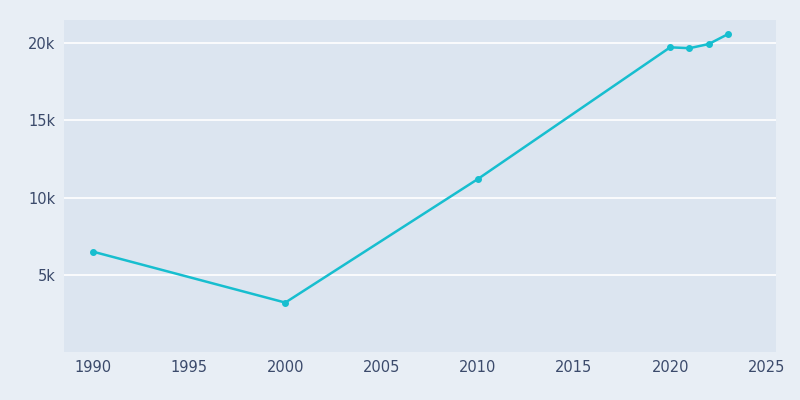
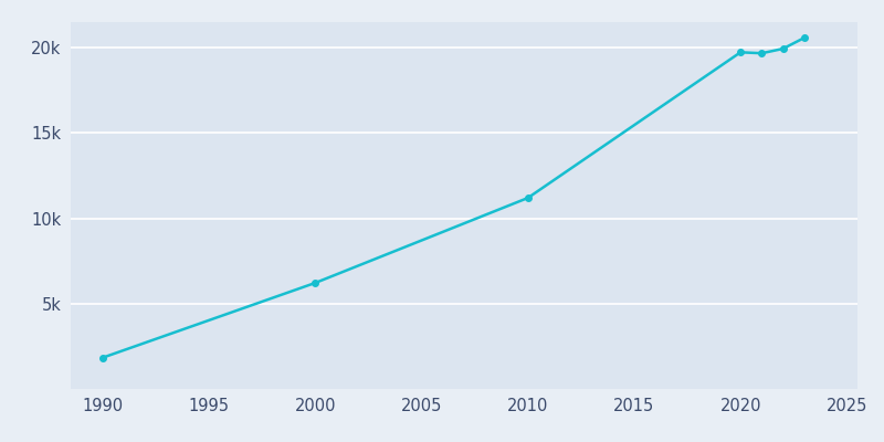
1990: 6.5k -> 1.8k
2000: 3.2k -> 6.2k
